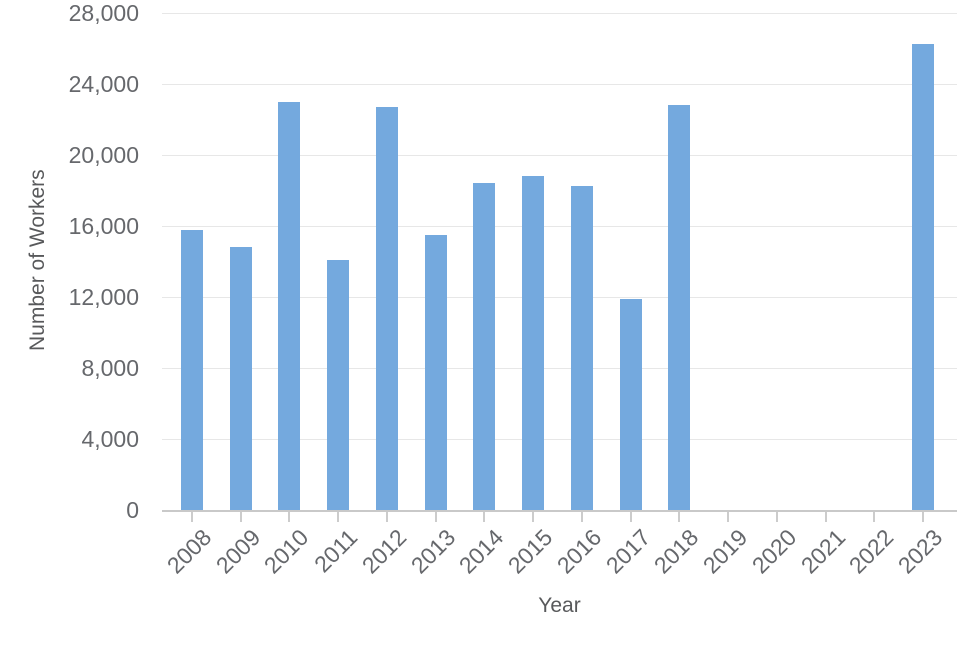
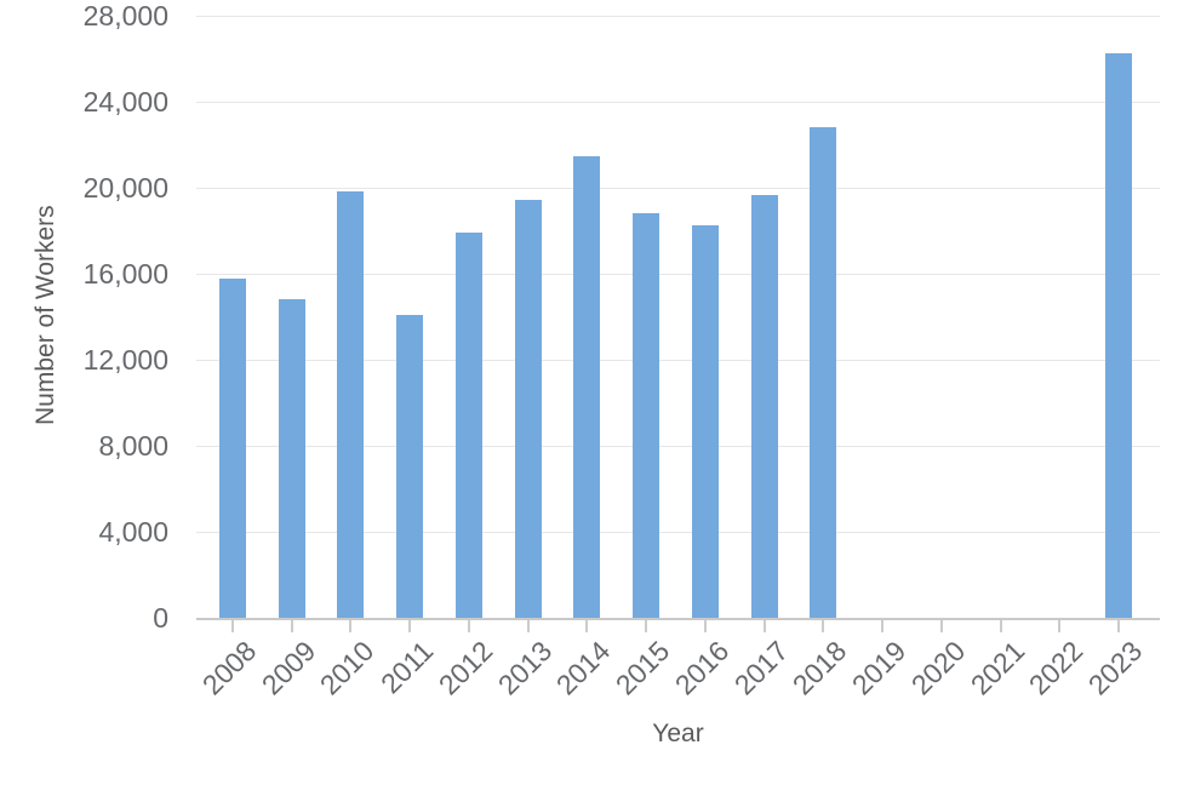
2010: 23000 -> 19800
2012: 22700 -> 17900
2013: 15500 -> 19400
2014: 18400 -> 21400
2017: 11900 -> 19600
